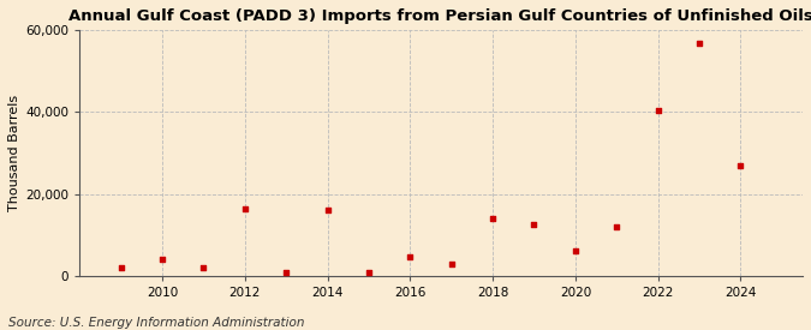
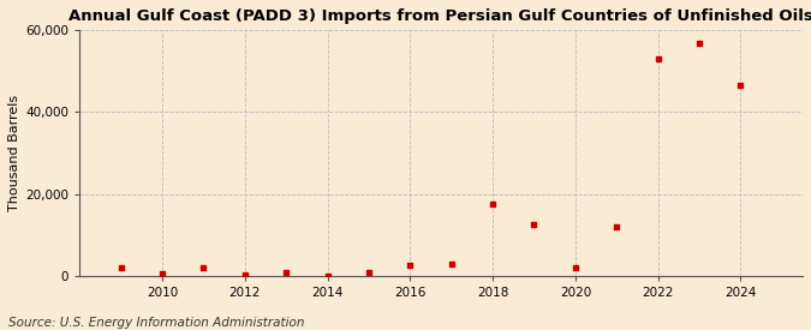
2010: 4,000 -> 500
2012: 16,500 -> 300
2014: 16,000 -> 0
2016: 4,500 -> 2,500
2018: 14,000 -> 17,500
2020: 6,000 -> 2,000
2022: 40,500 -> 53,000
2024: 27,000 -> 46,500
